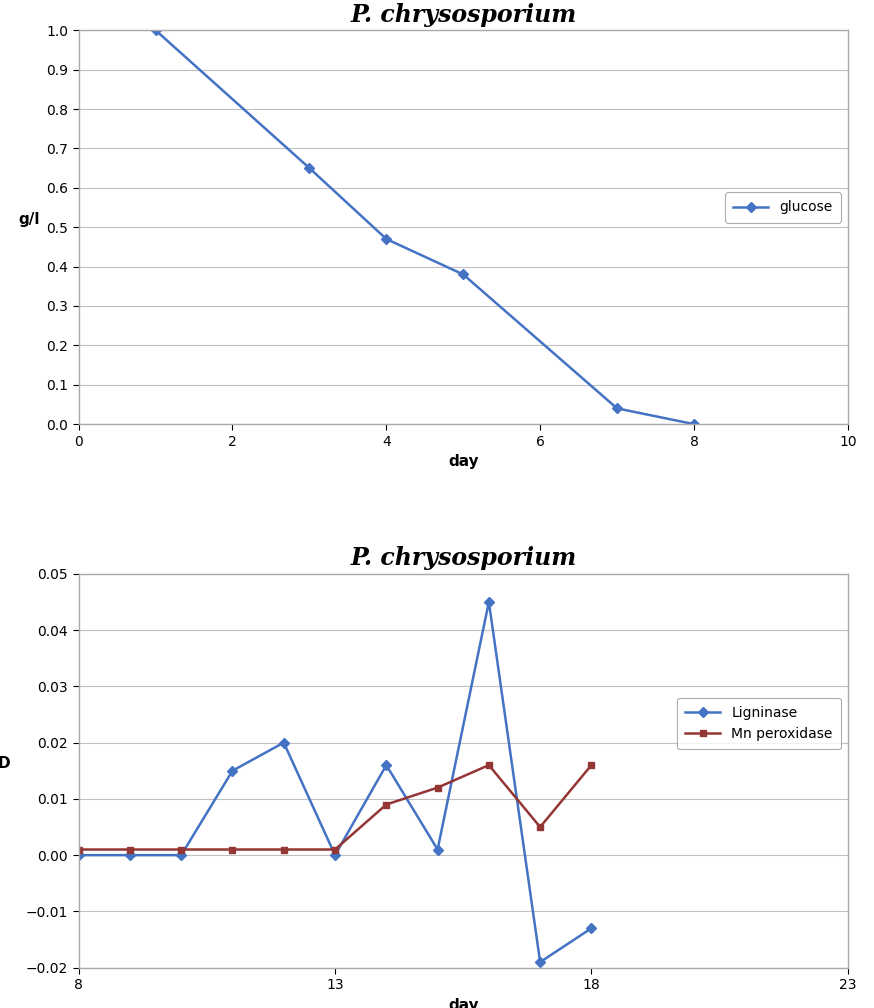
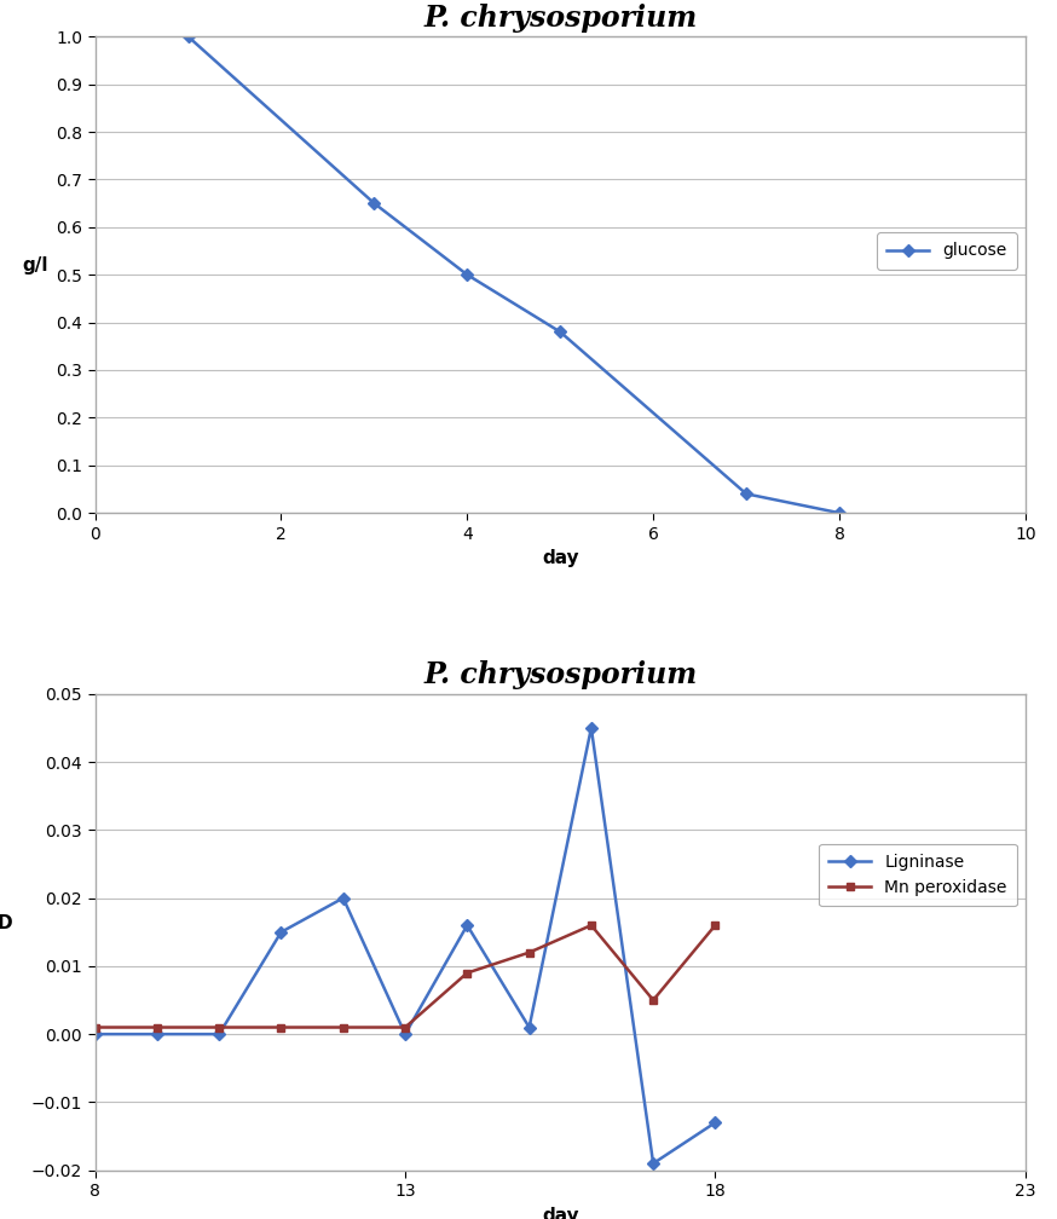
4: 0.47 -> 0.50
